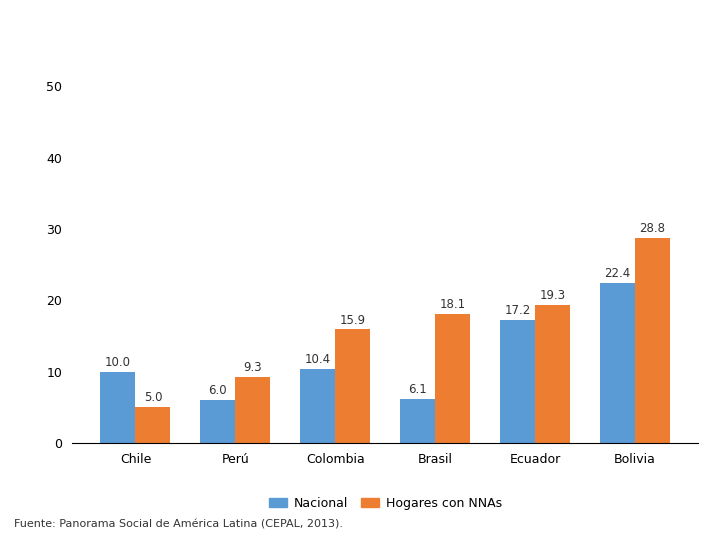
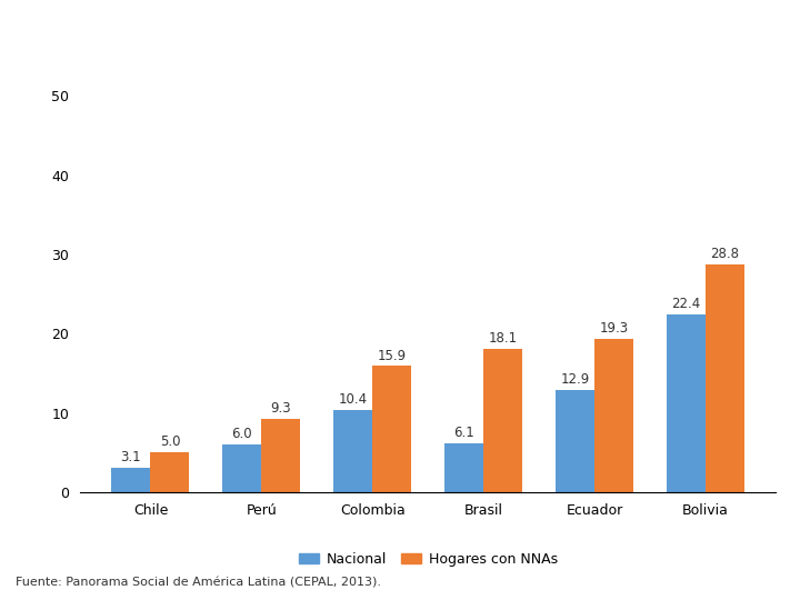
Nacional/Chile: 10.0 -> 3.1
Nacional/Ecuador: 17.2 -> 12.9
